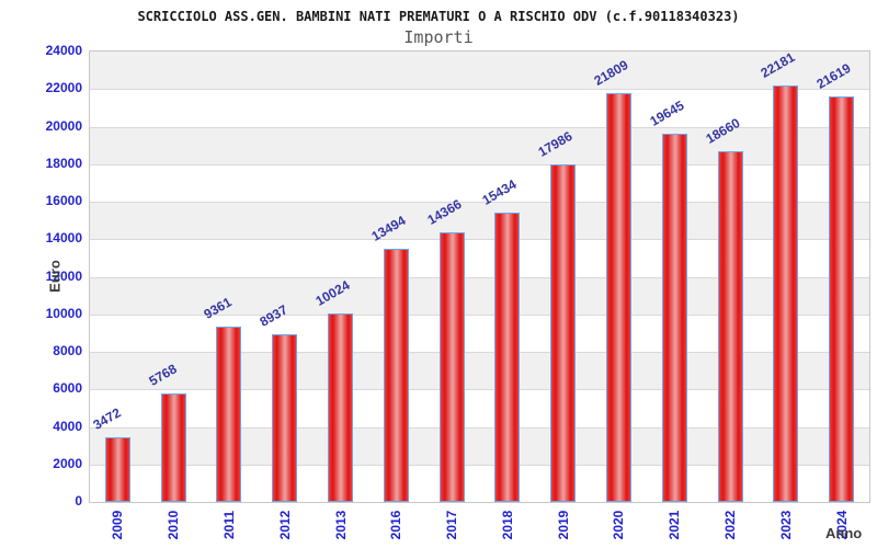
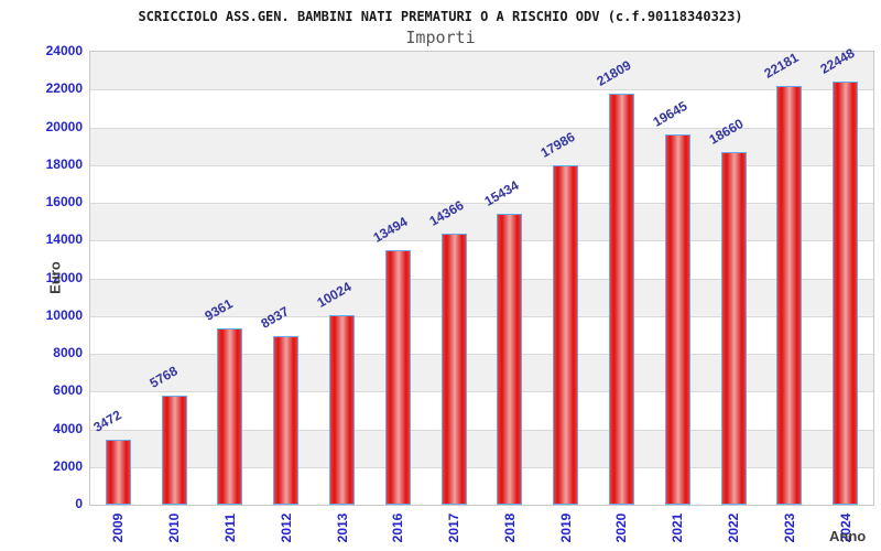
2024: 21619 -> 22448
